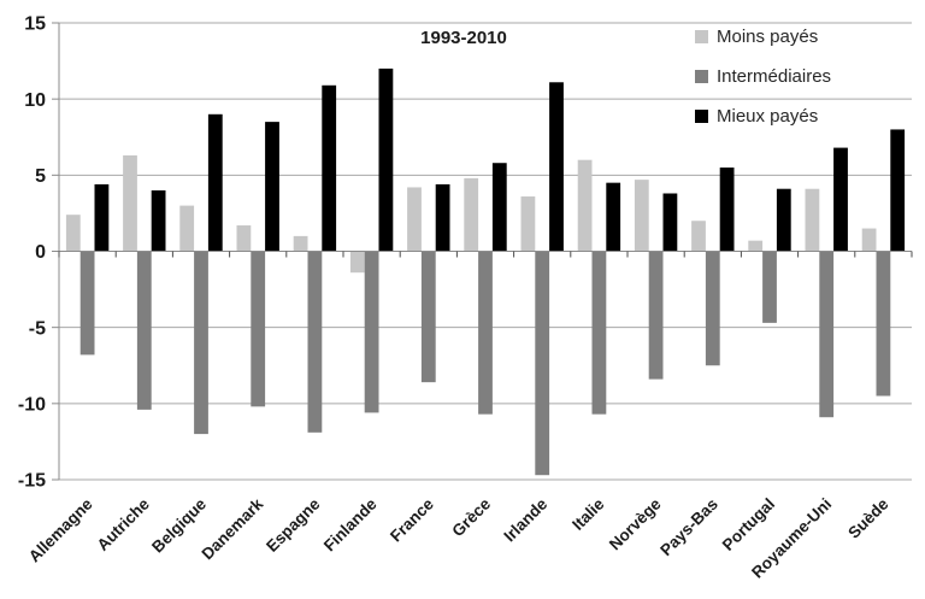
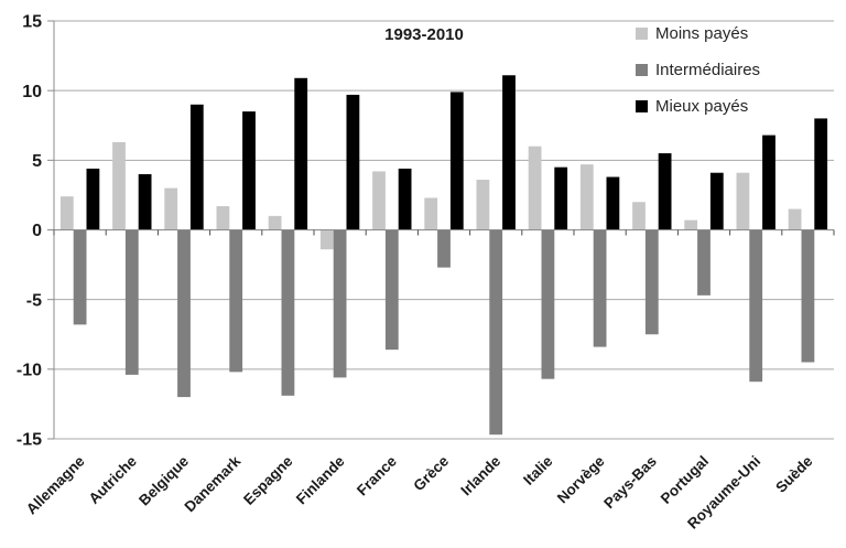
Mieux payés/Finlande: 12.0 -> 9.7
Moins payés/Grèce: 4.8 -> 2.3
Intermédiaires/Grèce: -10.7 -> -2.7
Mieux payés/Grèce: 5.8 -> 9.9
